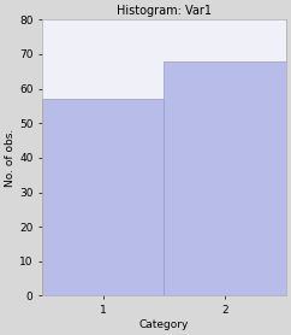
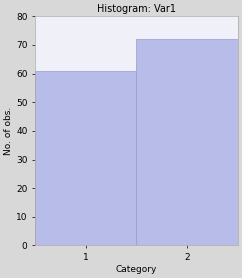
1: 57 -> 61
2: 68 -> 72
